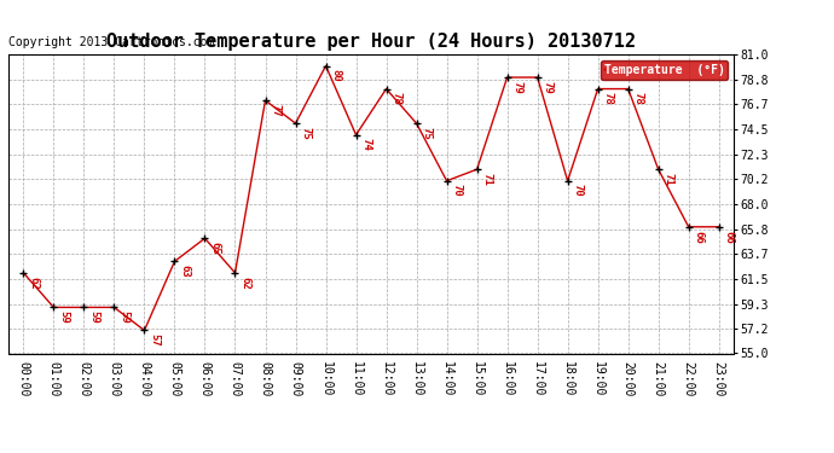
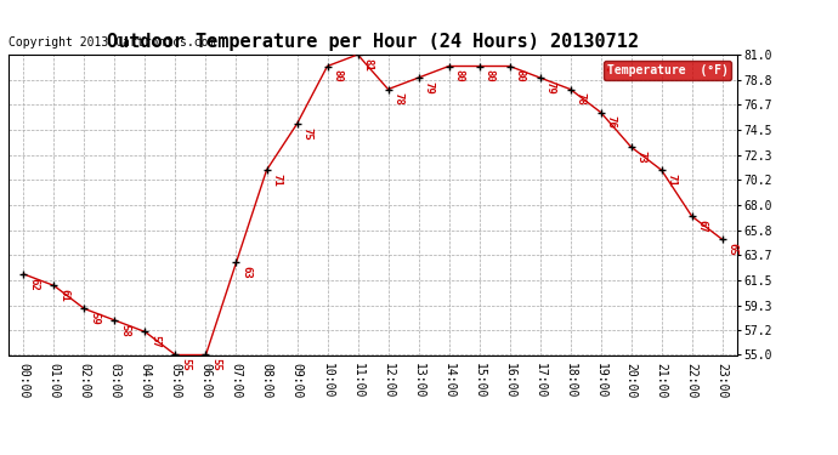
01:00: 59 -> 61
03:00: 59 -> 58
05:00: 63 -> 55
06:00: 65 -> 55
07:00: 62 -> 63
08:00: 77 -> 71
11:00: 74 -> 81
13:00: 75 -> 79
14:00: 70 -> 80
15:00: 71 -> 80
16:00: 79 -> 80
18:00: 70 -> 78
19:00: 78 -> 76
20:00: 78 -> 73
22:00: 66 -> 67
23:00: 66 -> 65
